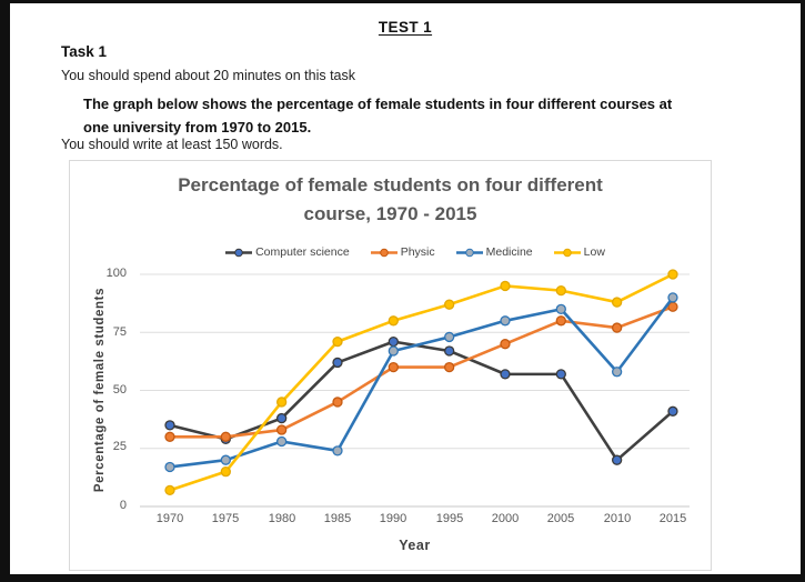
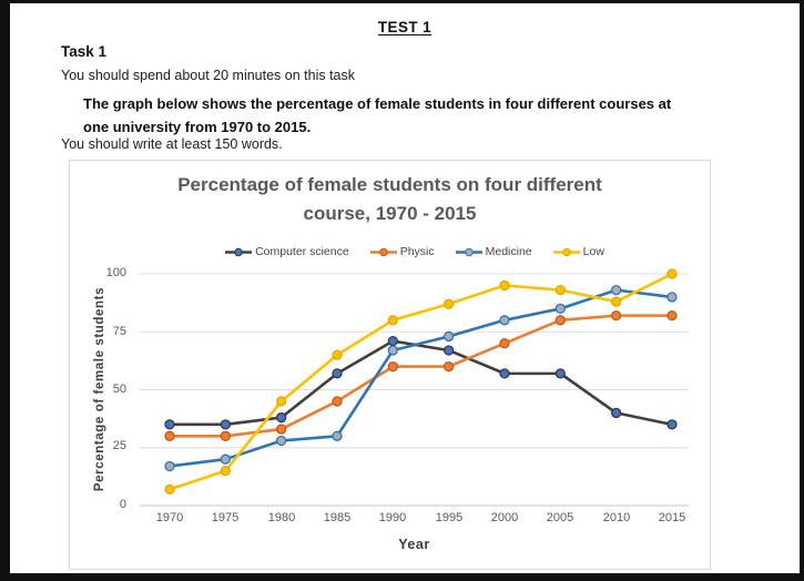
Computer science/1975: 29 -> 35
Computer science/1985: 62 -> 57
Medicine/1985: 24 -> 30
Low/1985: 71 -> 65
Computer science/2010: 20 -> 40
Physic/2010: 77 -> 82
Medicine/2010: 58 -> 93
Computer science/2015: 41 -> 35
Physic/2015: 86 -> 82
